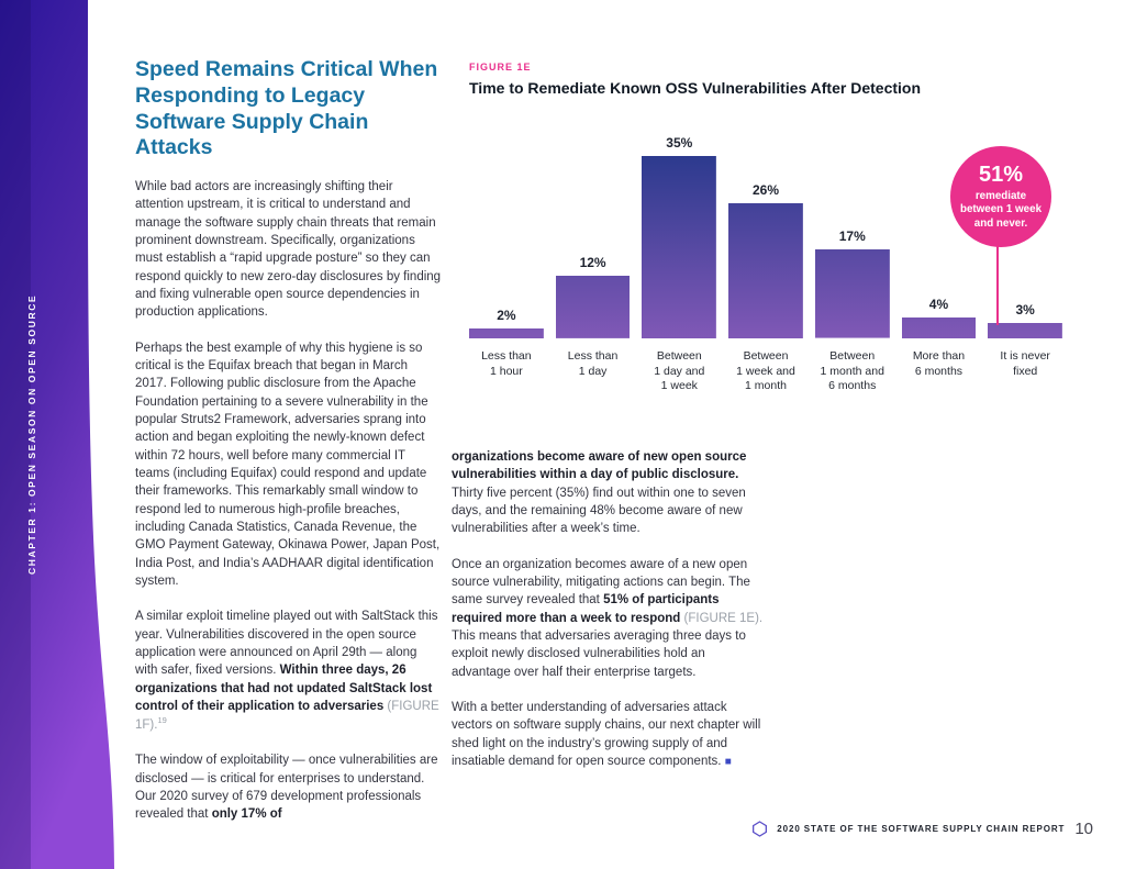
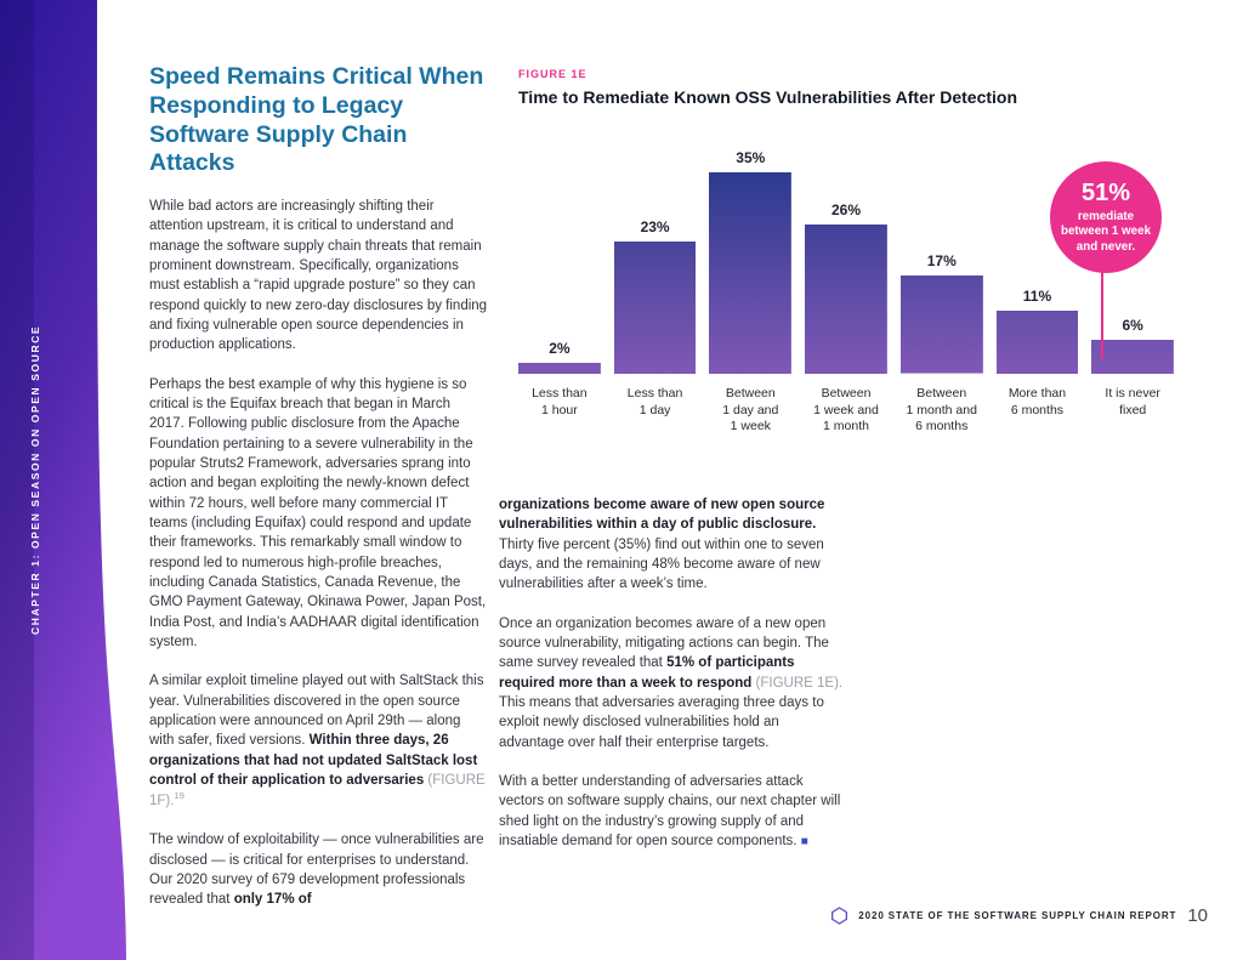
Less than 1 day: 12% -> 23%
More than 6 months: 4% -> 11%
It is never fixed: 3% -> 6%
